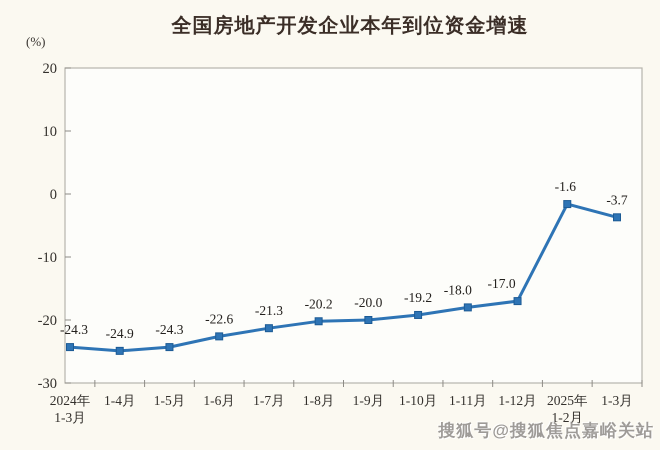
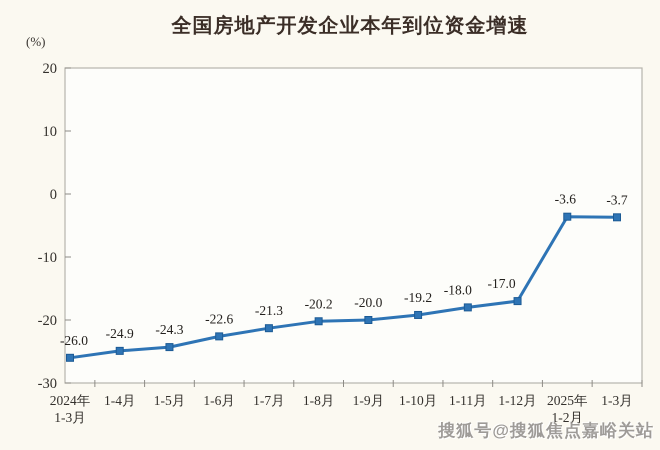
2024年 1-3月: -24.3 -> -26.0
2025年 1-2月: -1.6 -> -3.6
